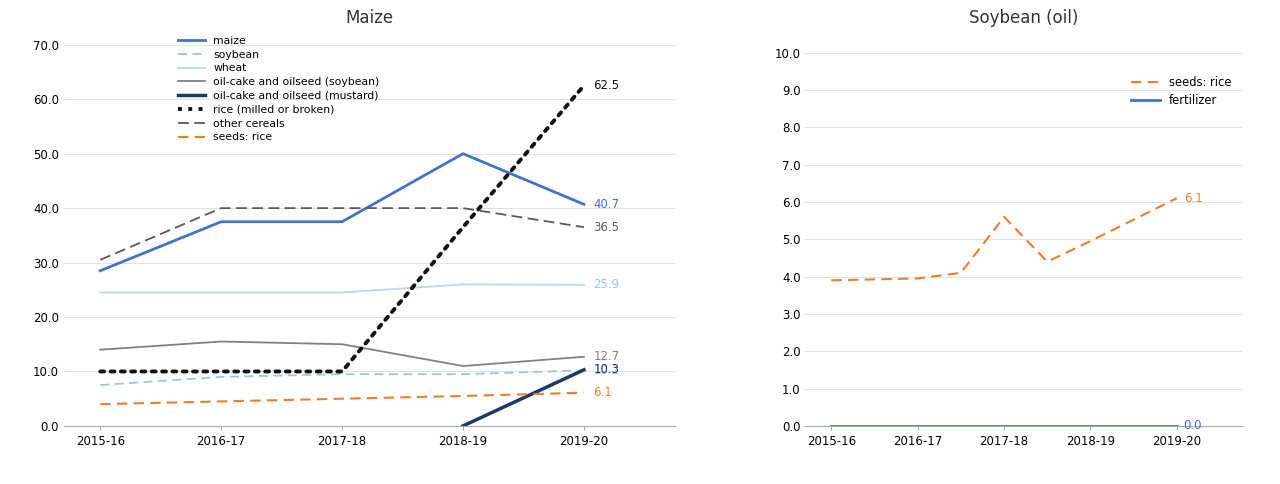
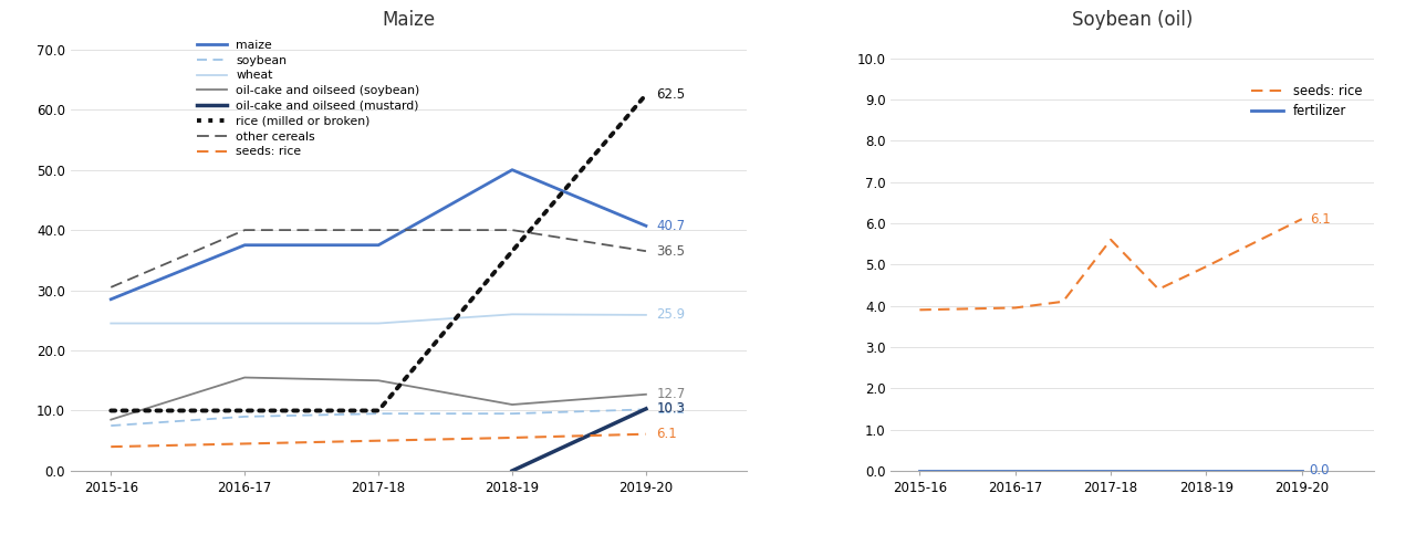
Maize/oil-cake and oilseed (soybean)/2015-16: 14.0 -> 8.5
